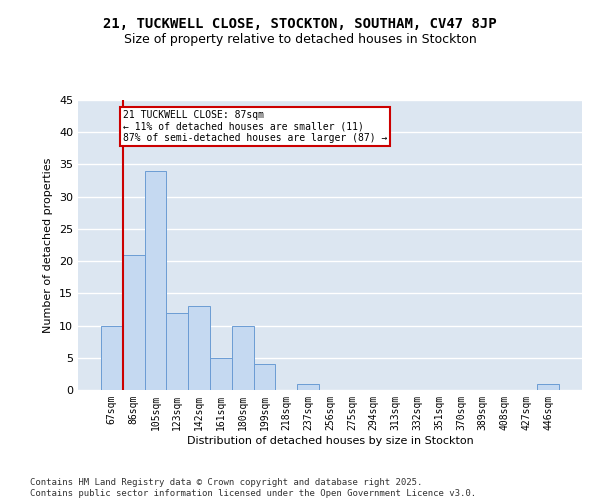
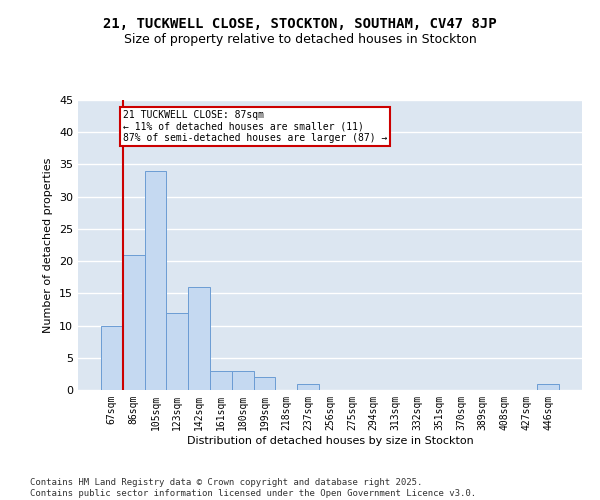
142sqm: 13 -> 16
161sqm: 5 -> 3
180sqm: 10 -> 3
199sqm: 4 -> 2
